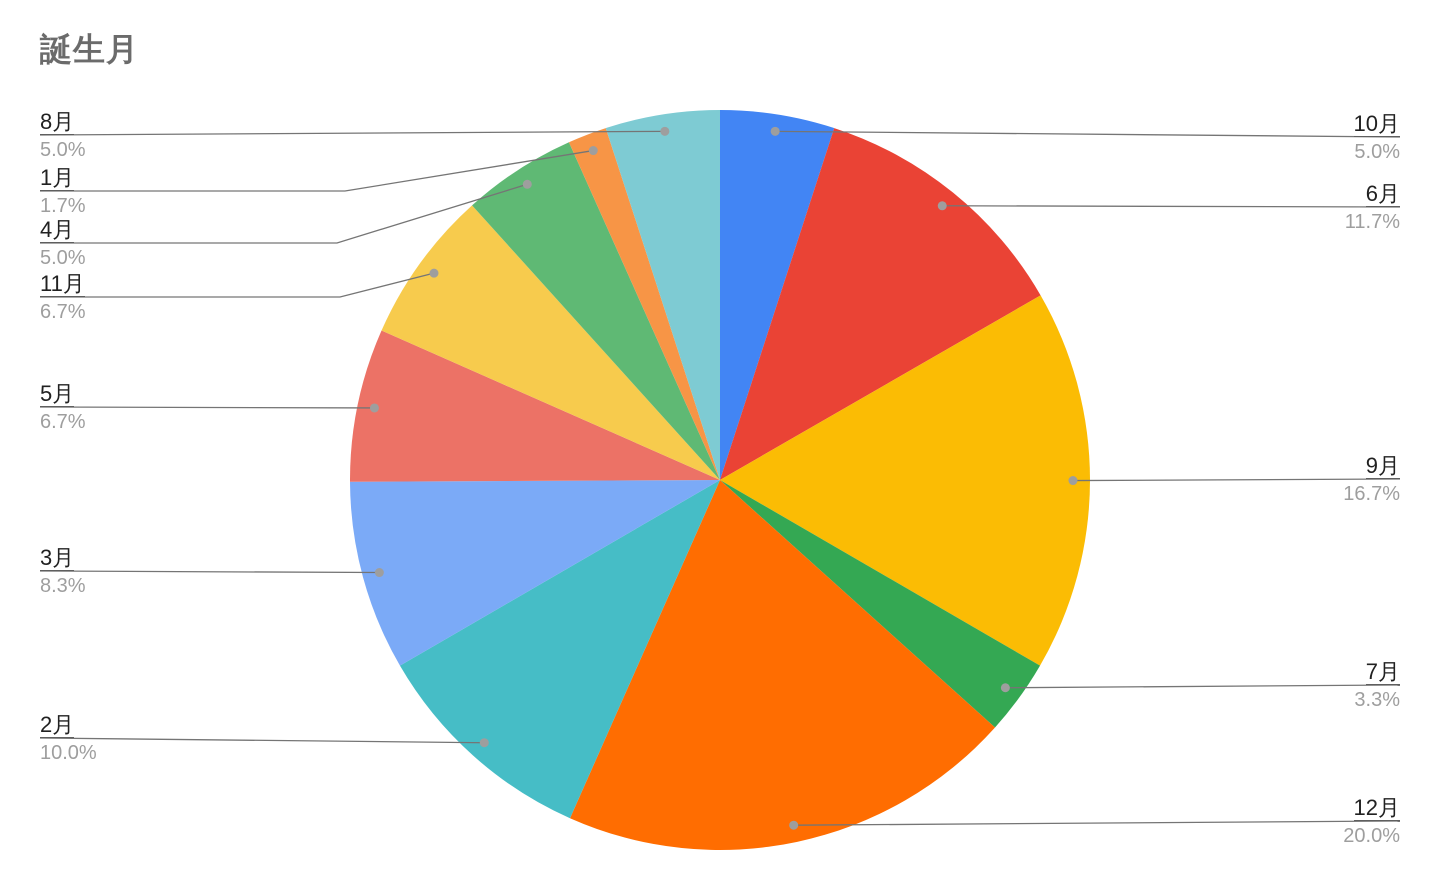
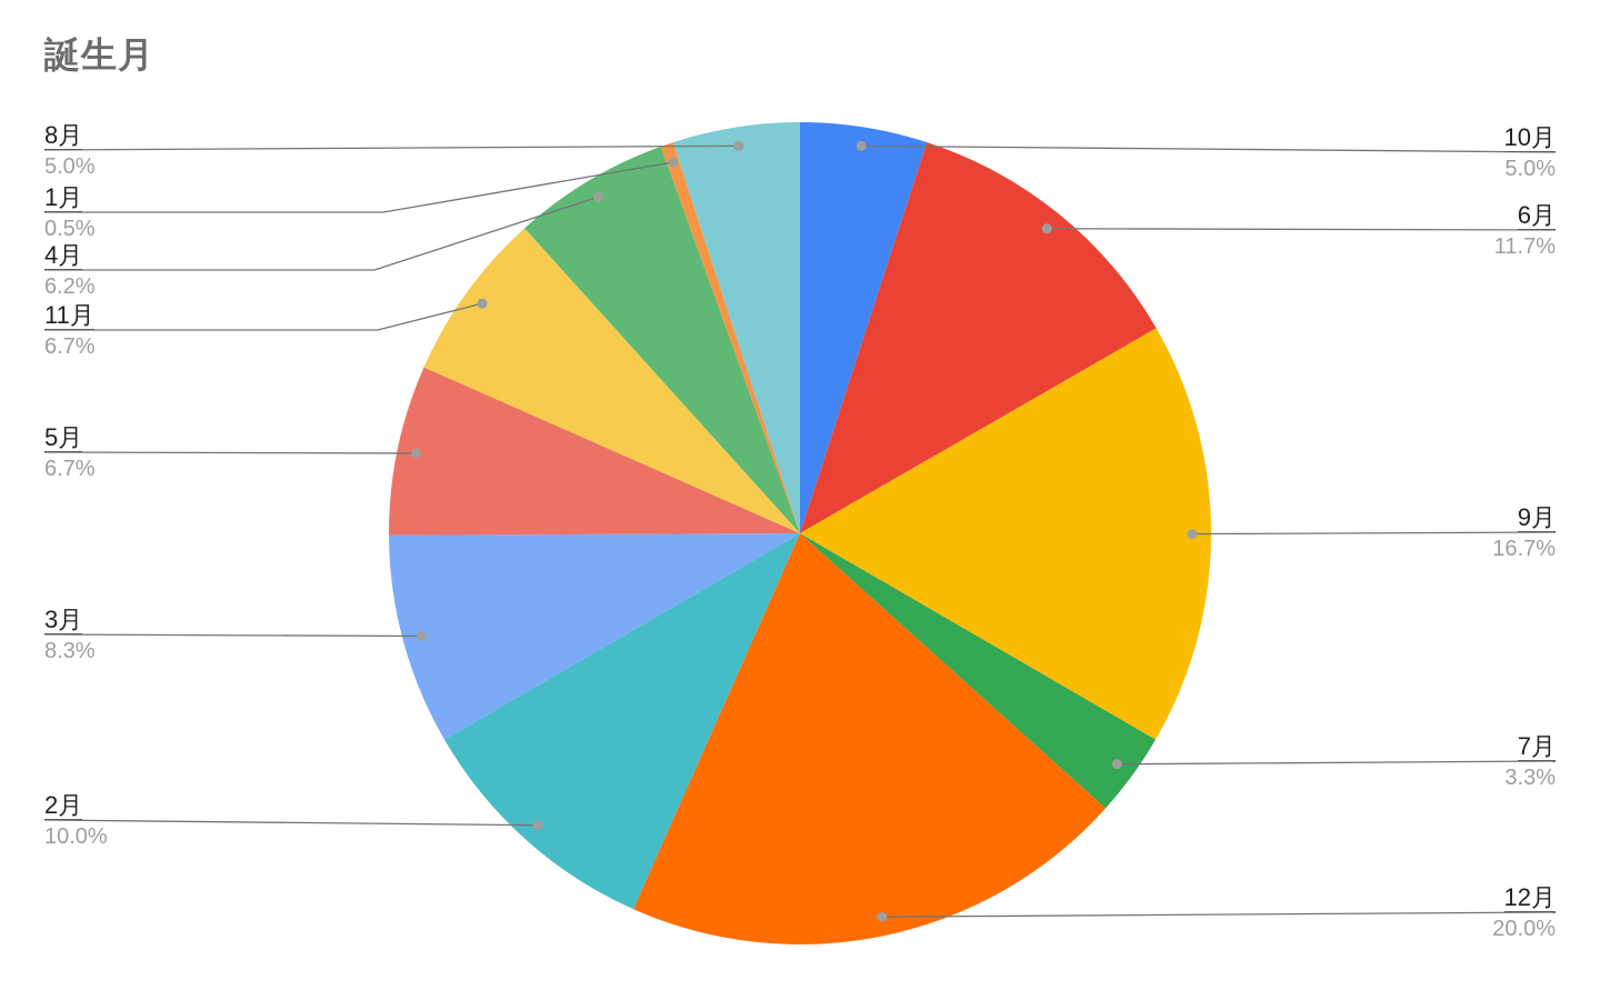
4月: 5.0% -> 6.2%
1月: 1.7% -> 0.5%
